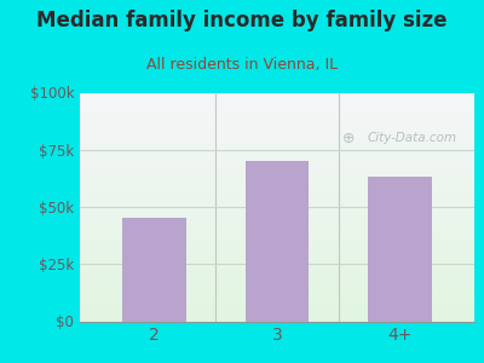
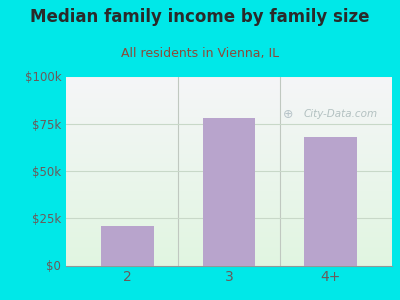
2: $45k -> $21k
3: $70k -> $78k
4+: $63k -> $68k
